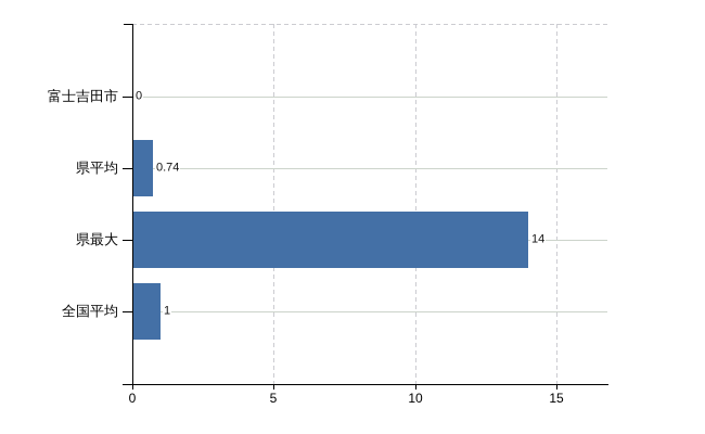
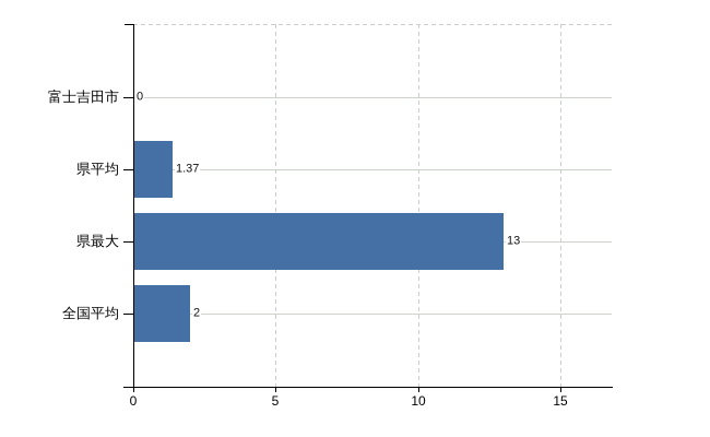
県平均: 0.74 -> 1.37
県最大: 14 -> 13
全国平均: 1 -> 2
